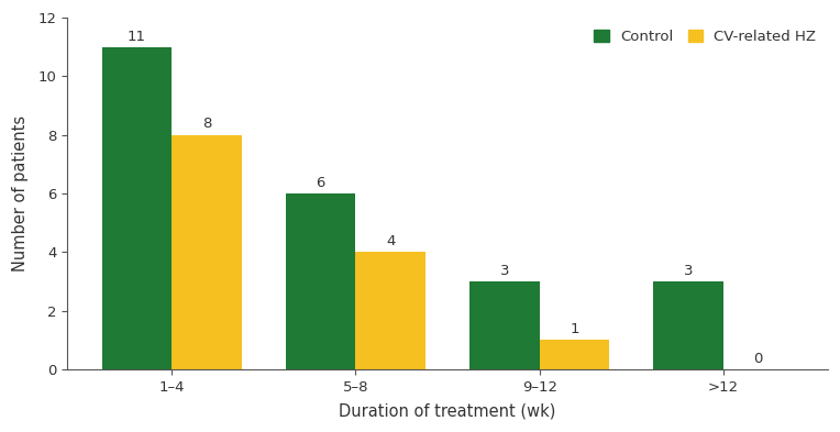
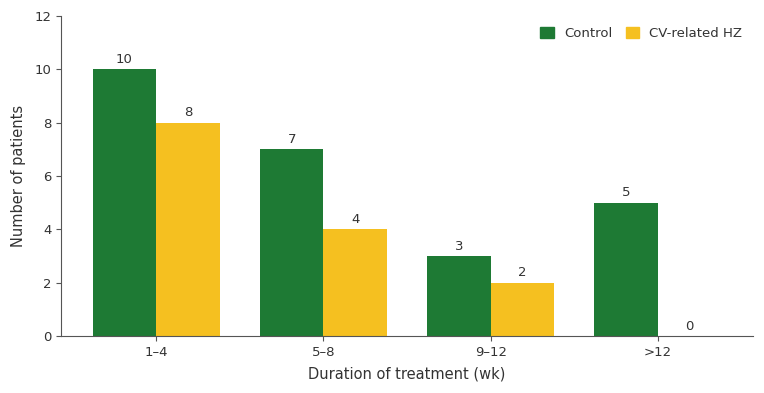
Control/1–4: 11 -> 10
Control/5–8: 6 -> 7
CV-related HZ/9–12: 1 -> 2
Control/>12: 3 -> 5
